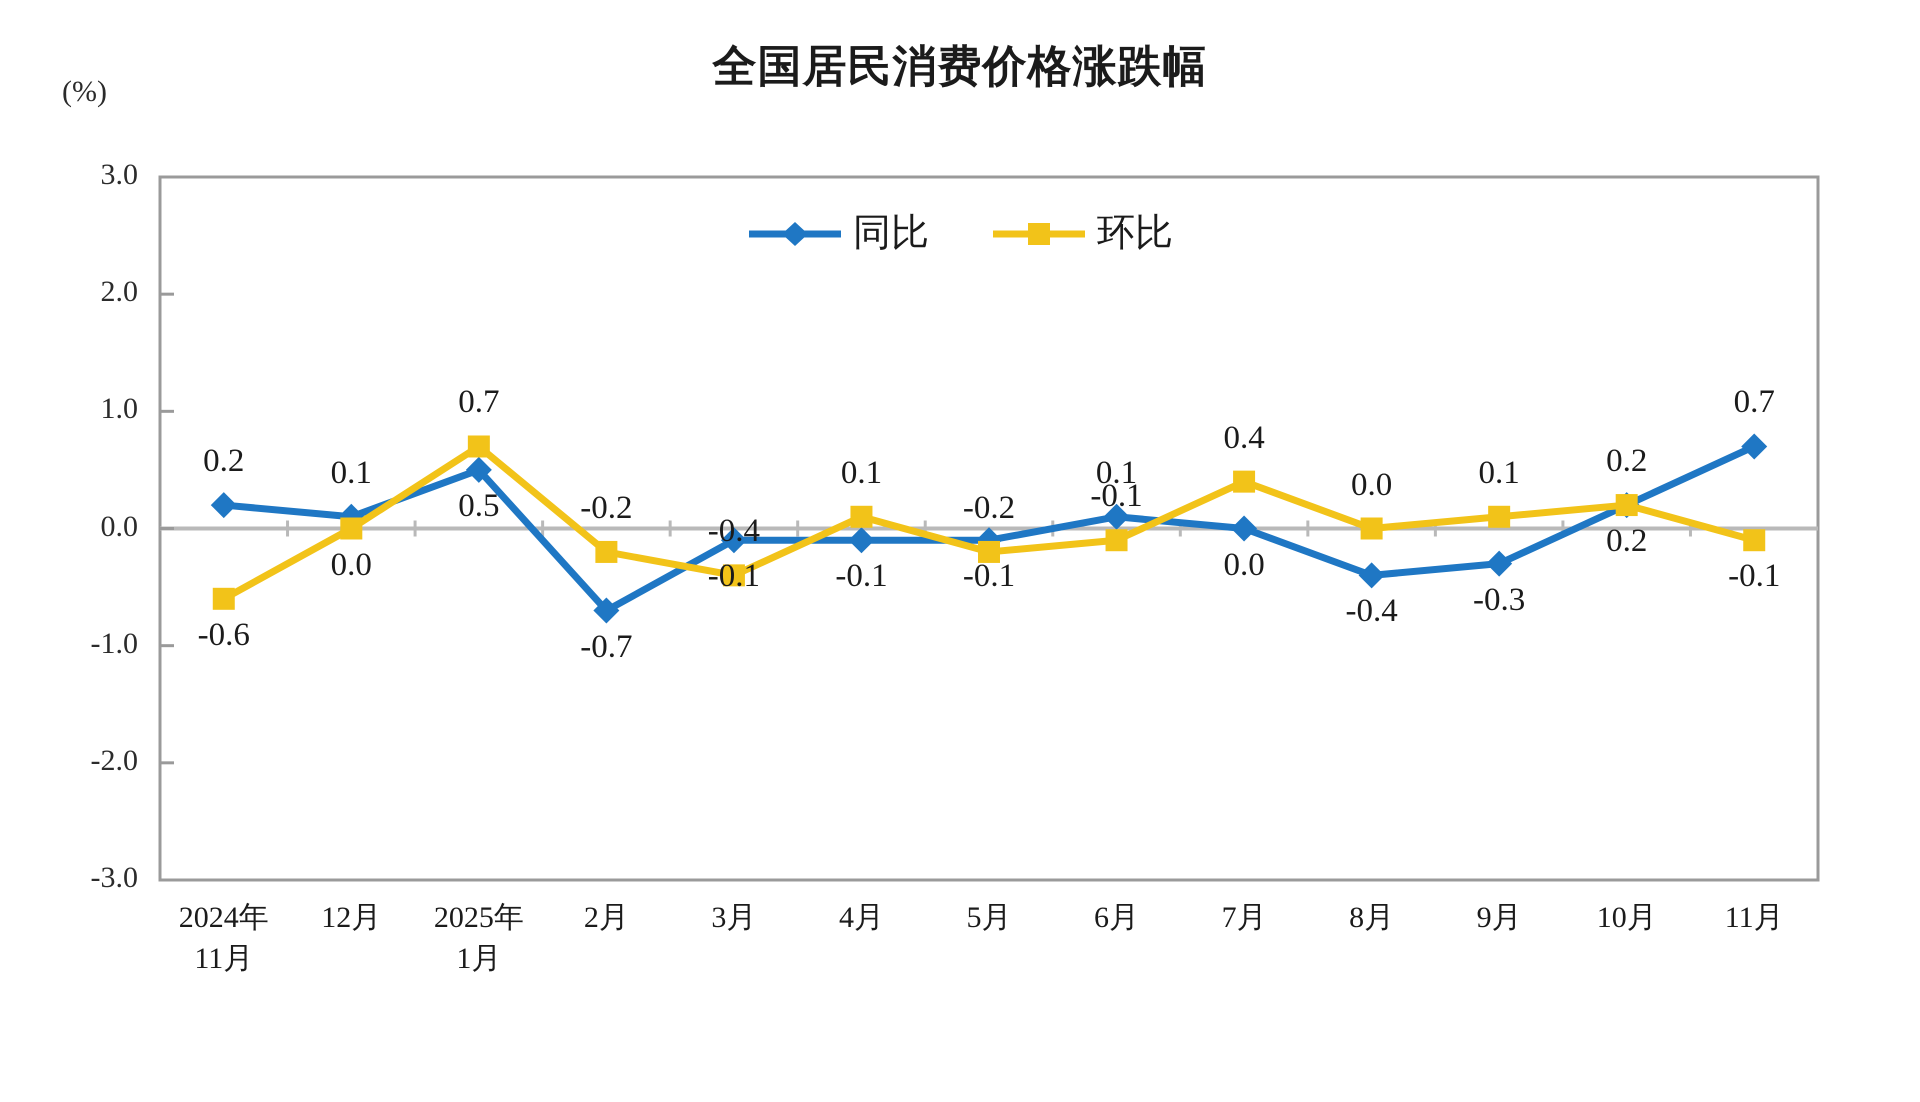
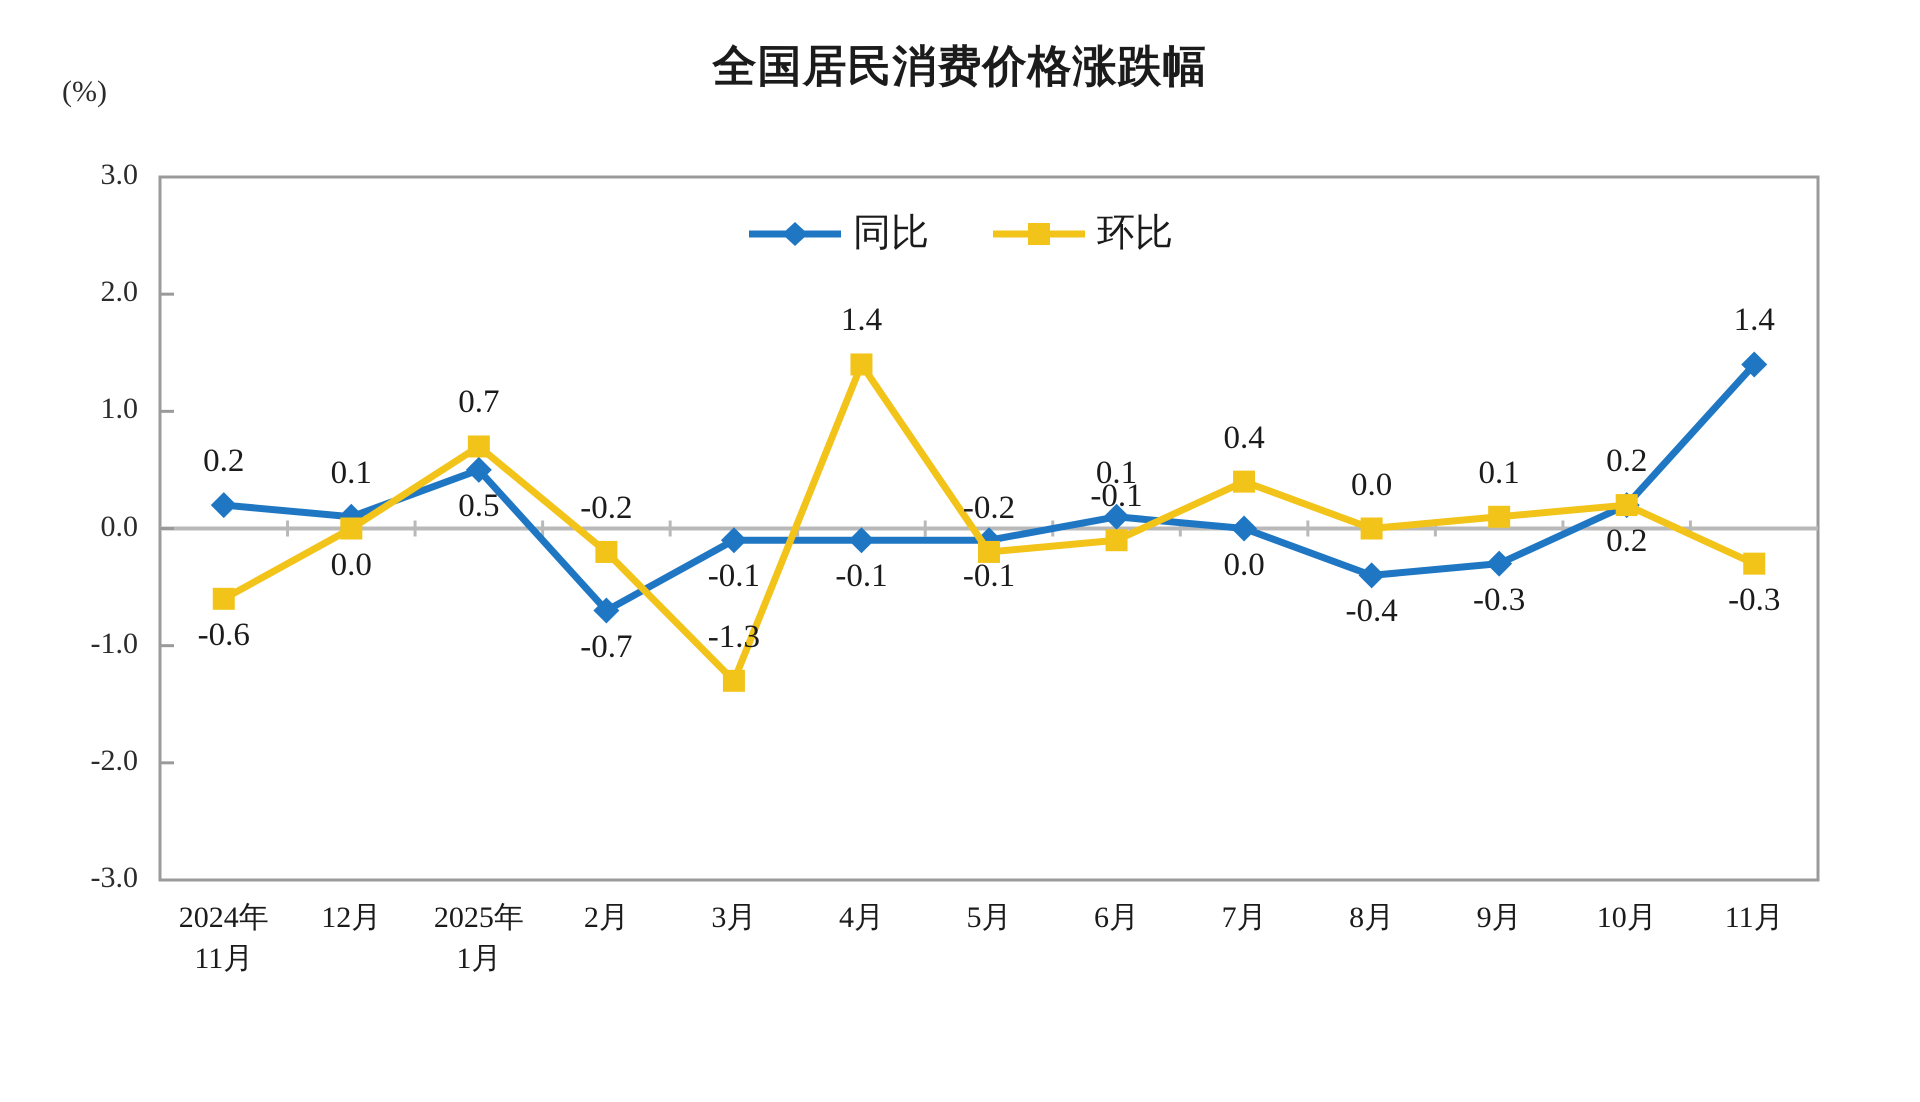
环比/3月: -0.4 -> -1.3
环比/4月: 0.1 -> 1.4
同比/11月: 0.7 -> 1.4
环比/11月: -0.1 -> -0.3
